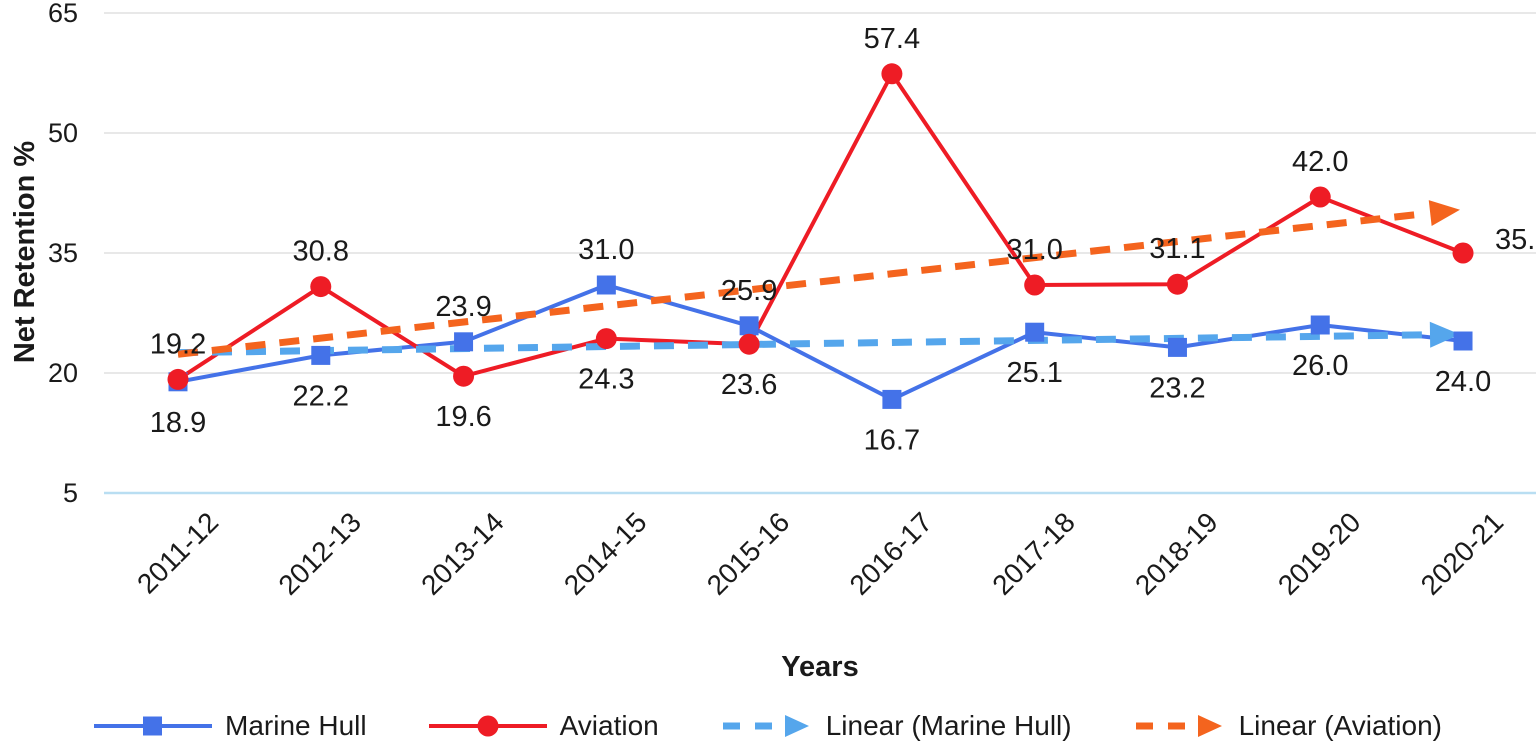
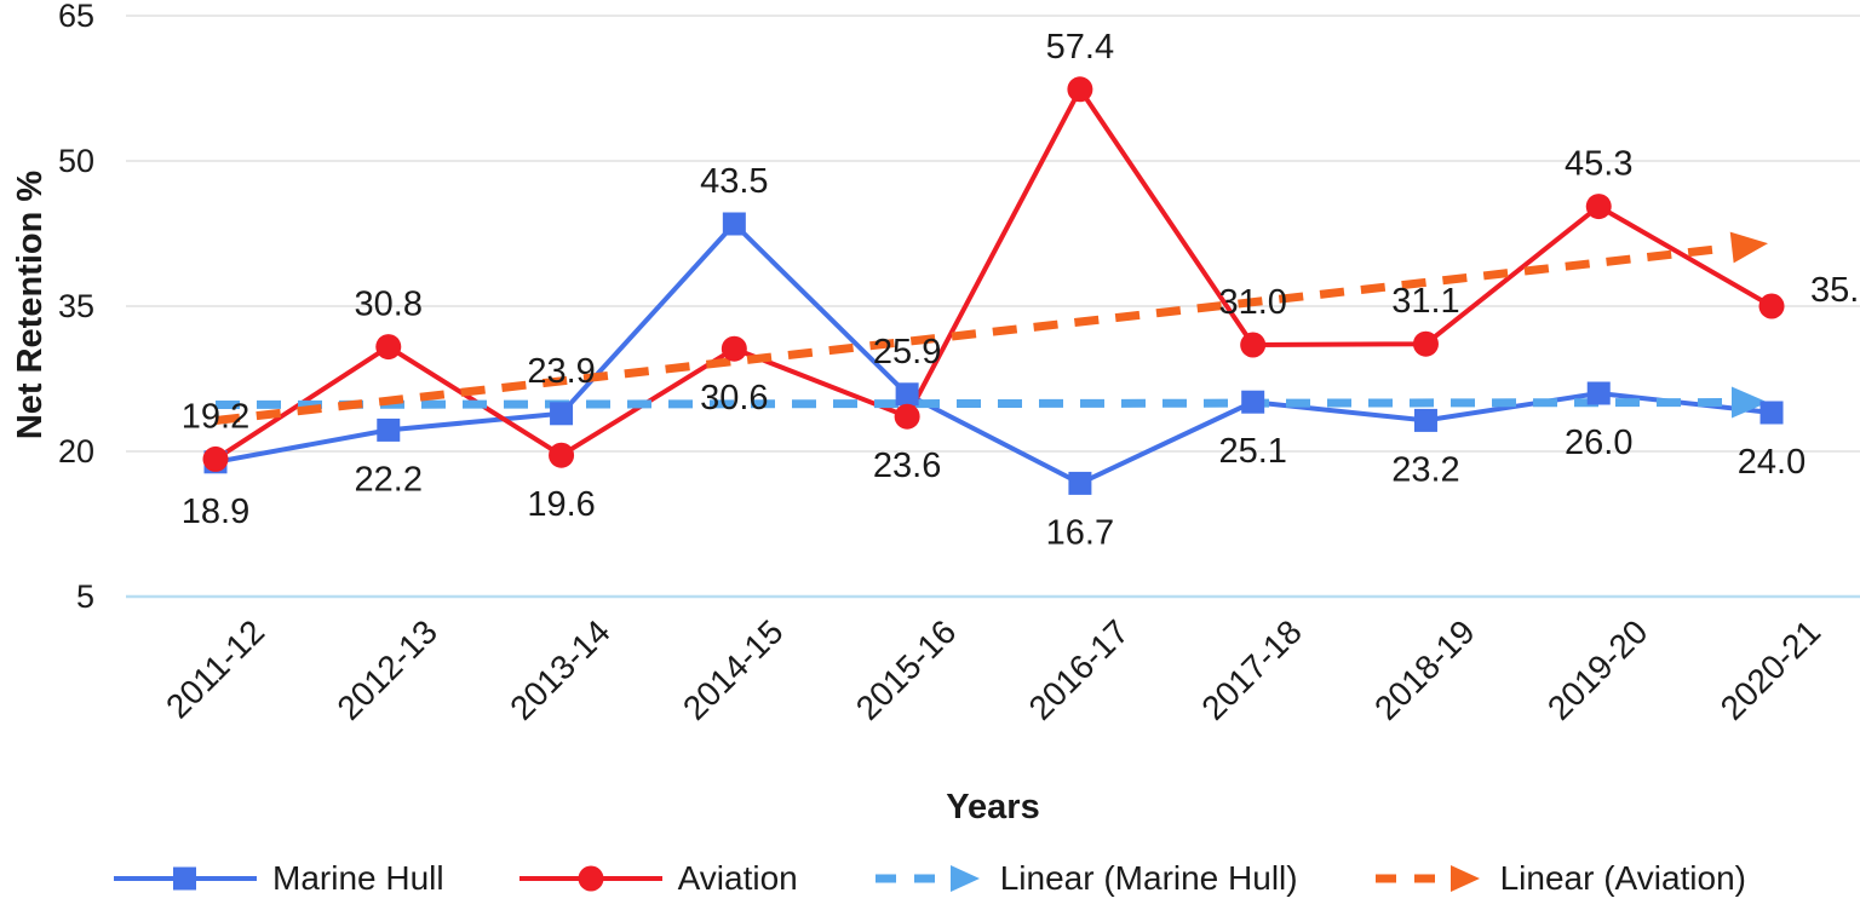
Marine Hull/2014-15: 31.0 -> 43.5
Aviation/2014-15: 24.3 -> 30.6
Aviation/2019-20: 42.0 -> 45.3
